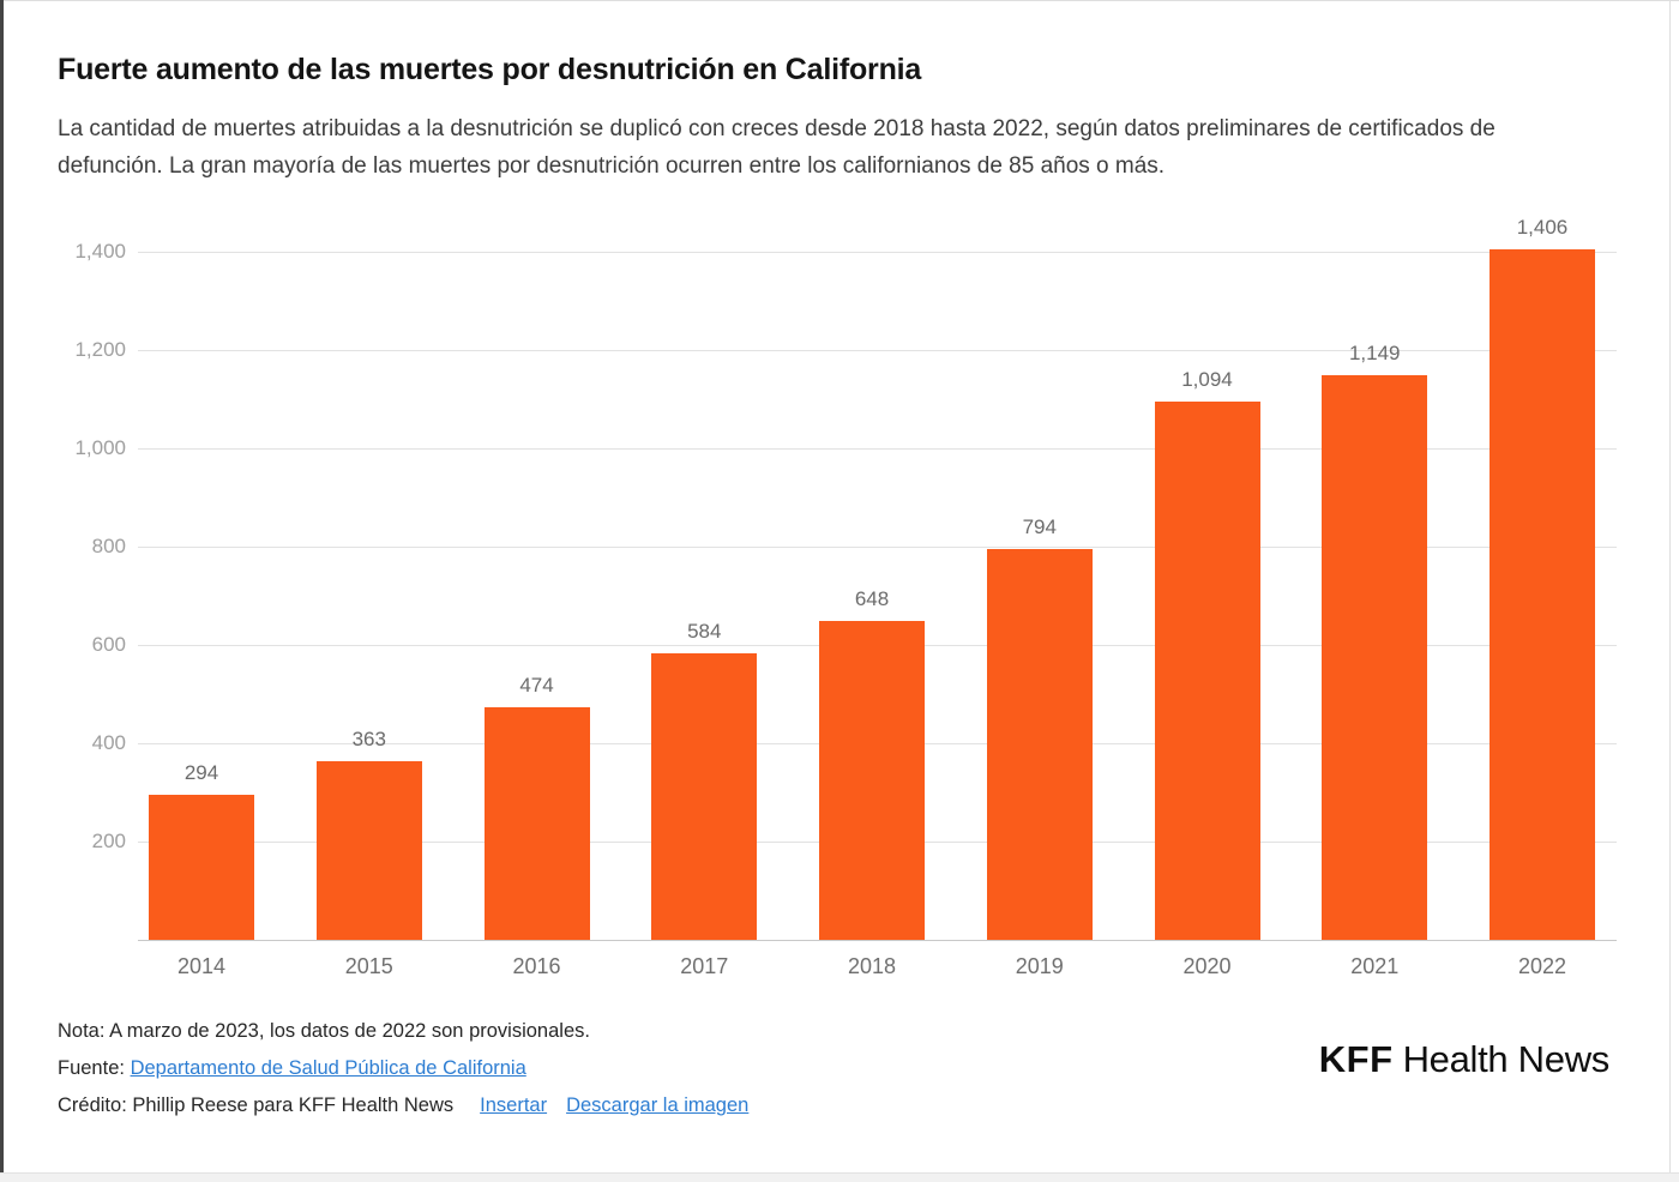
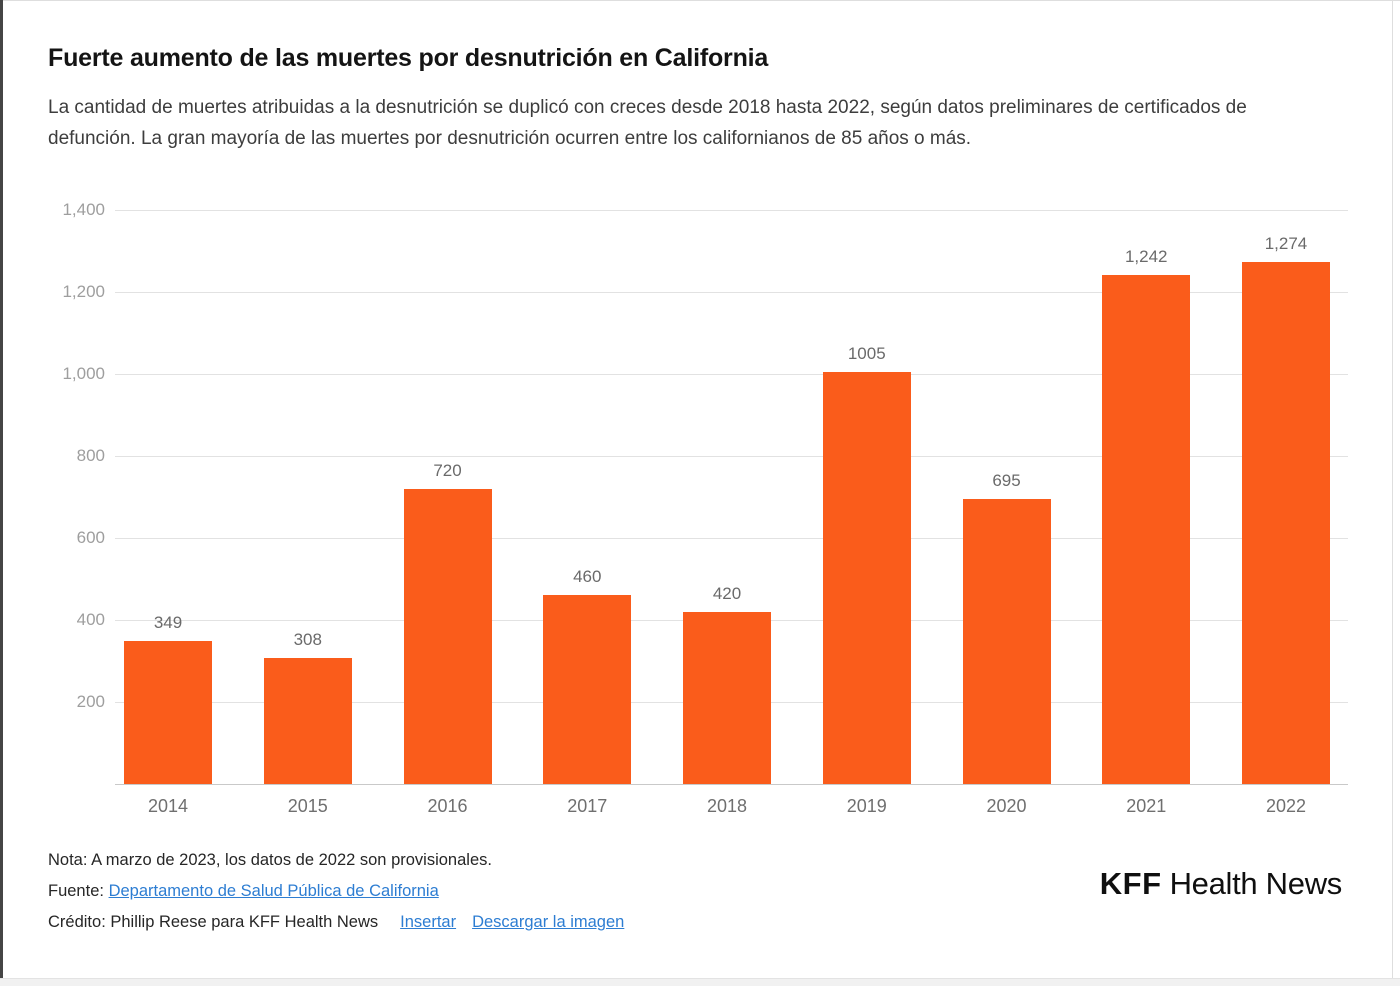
2014: 294 -> 349
2015: 363 -> 308
2016: 474 -> 720
2017: 584 -> 460
2018: 648 -> 420
2019: 794 -> 1005
2020: 1,094 -> 695
2021: 1,149 -> 1,242
2022: 1,406 -> 1,274
